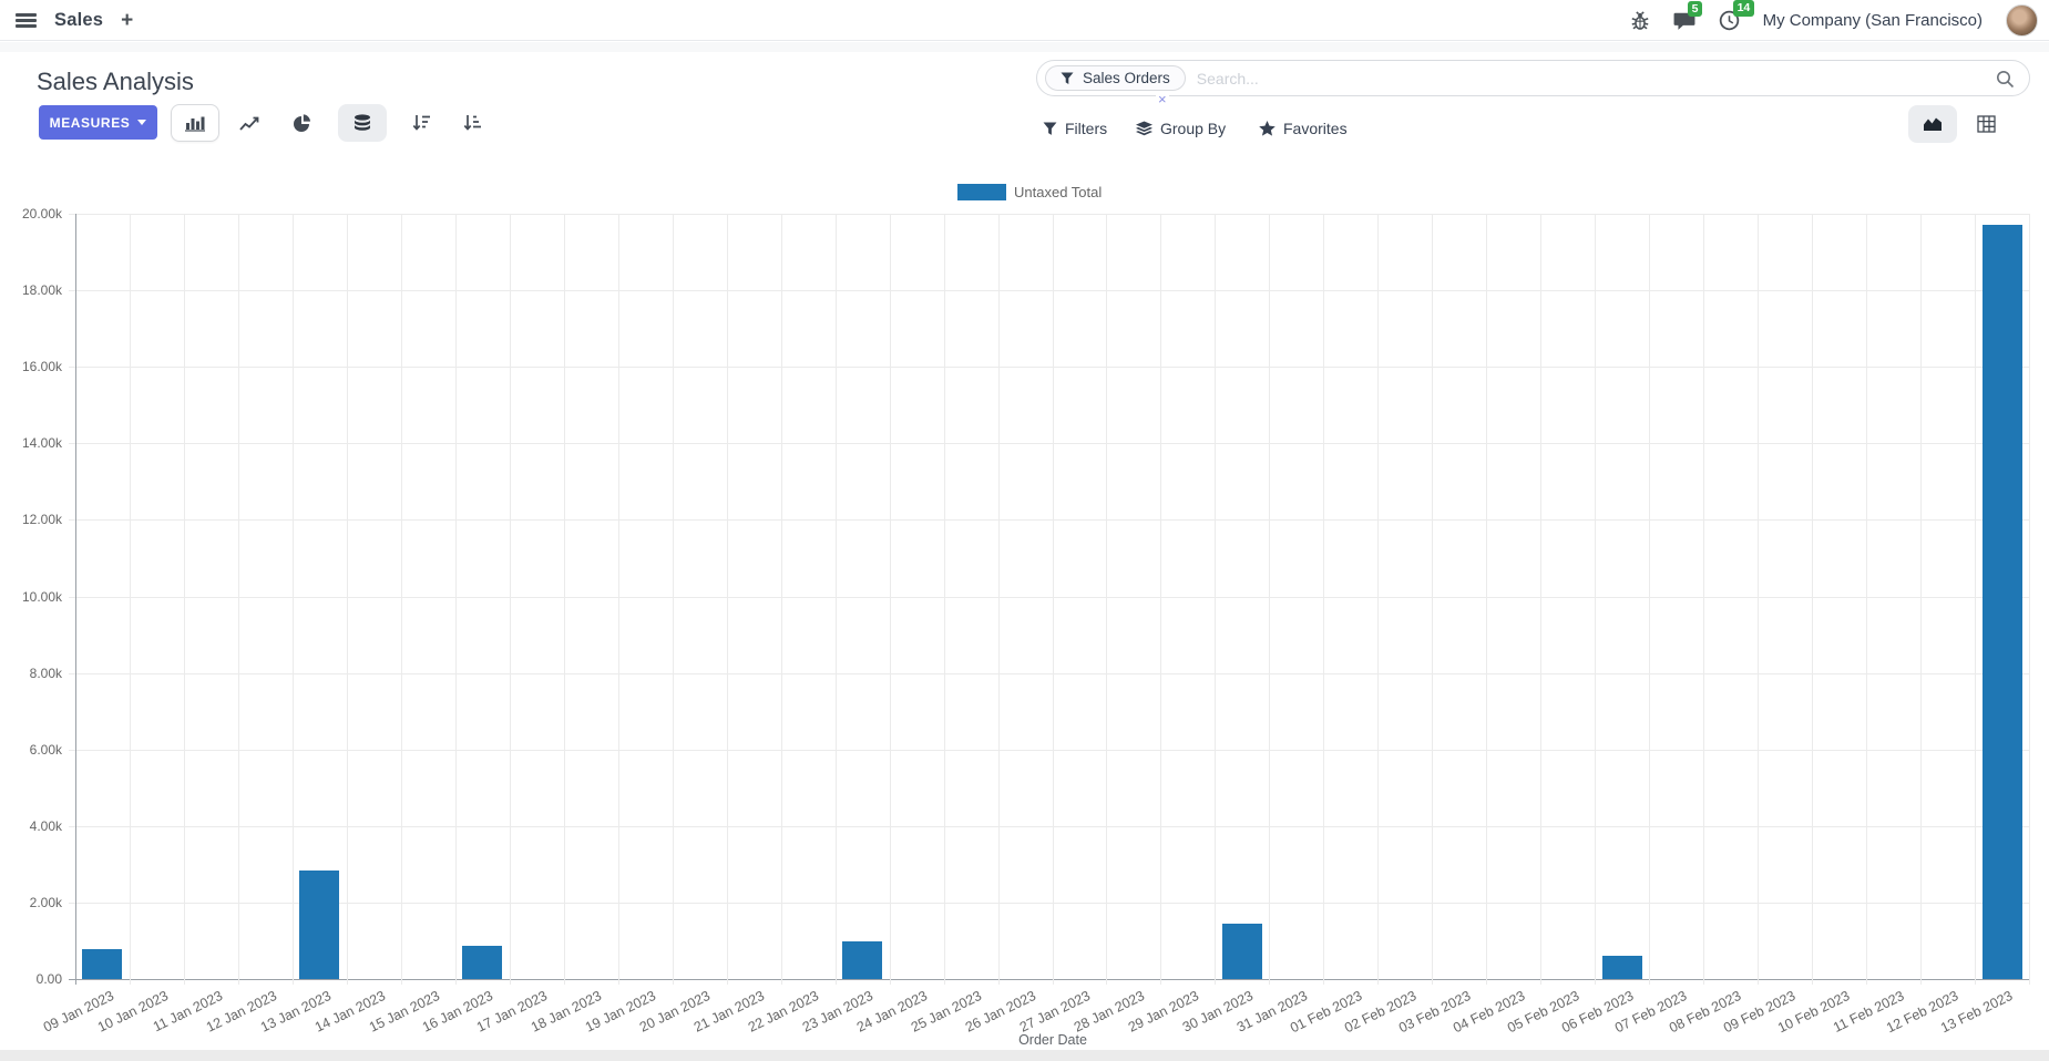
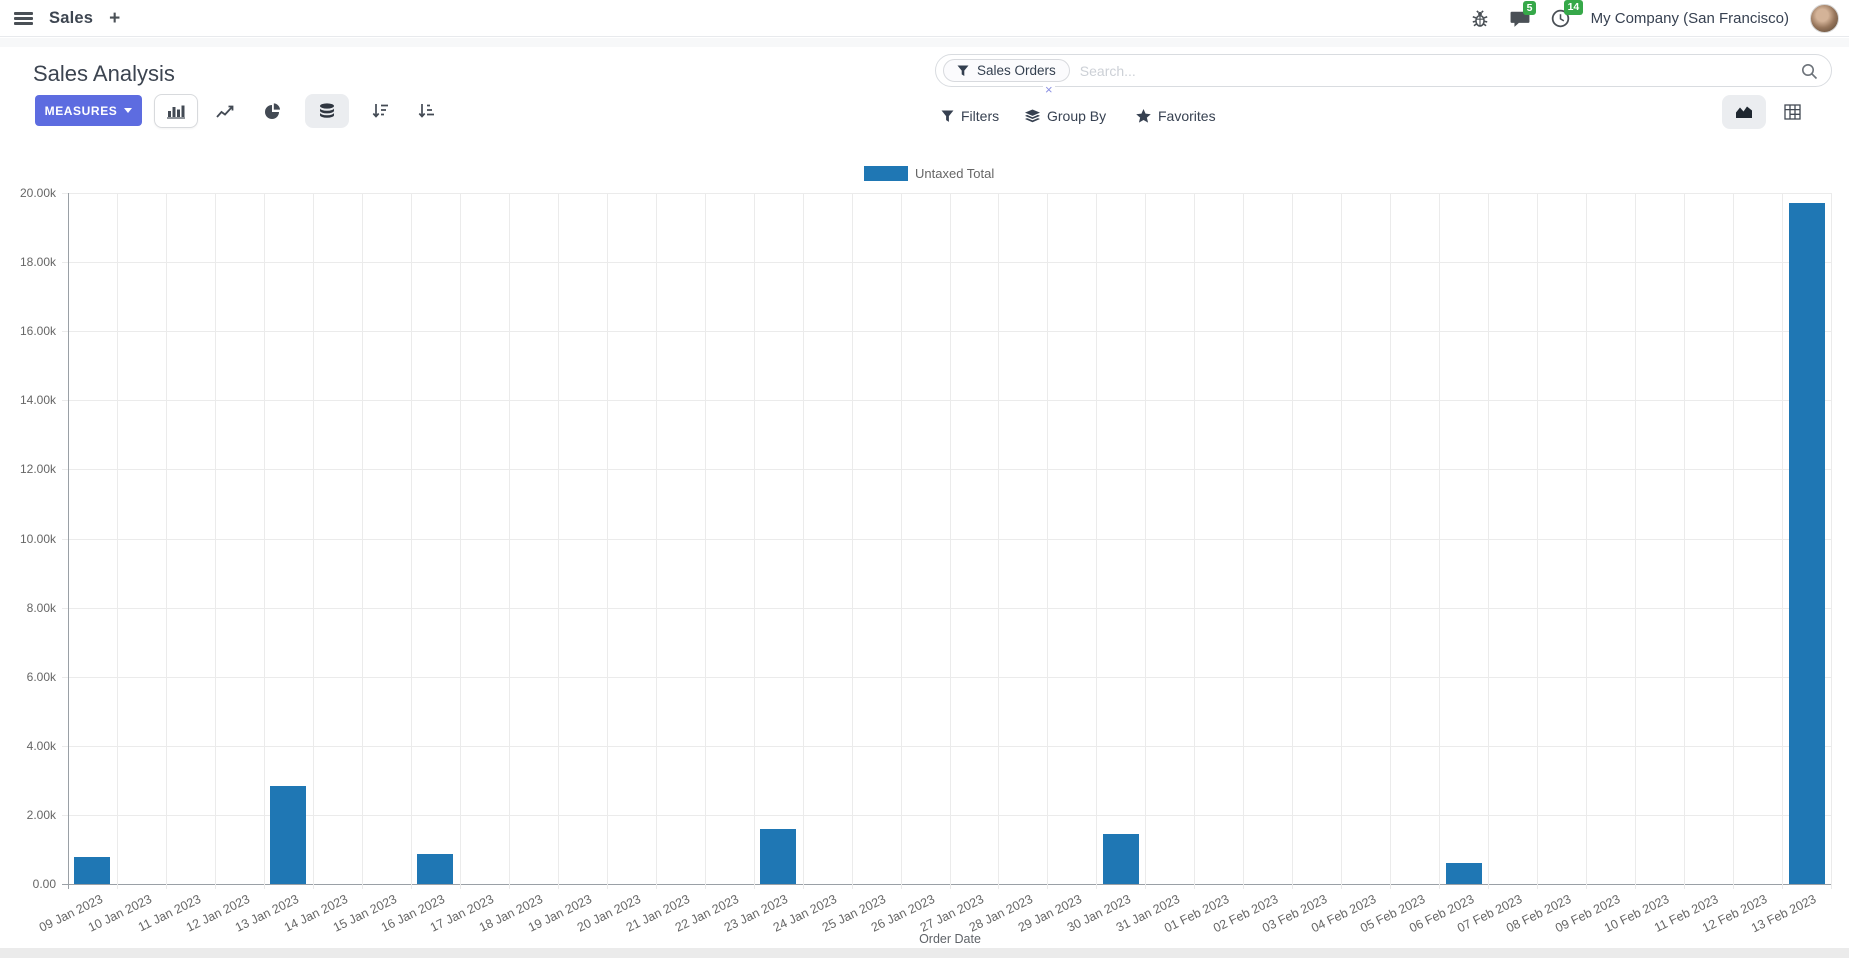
23 Jan 2023: 1.0k -> 1.6k
